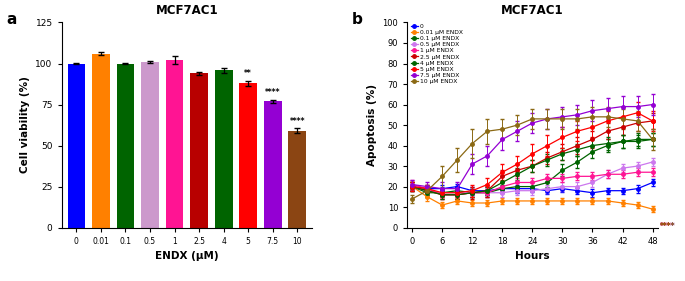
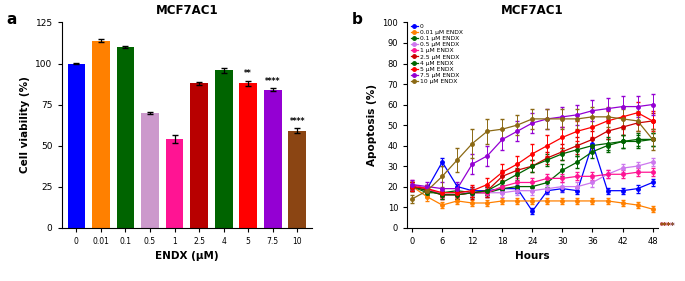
0.01: 106 -> 114
0.1: 100 -> 110
0.5: 101 -> 70
1: 102 -> 54
2.5: 94 -> 88
7.5: 77 -> 84
0/6: 19 -> 32
0/24: 19 -> 8
0/36: 17 -> 41
